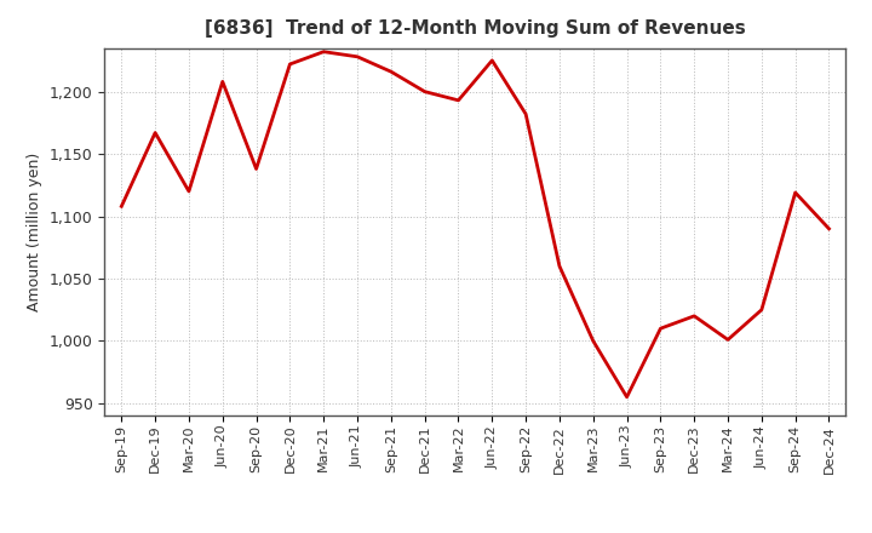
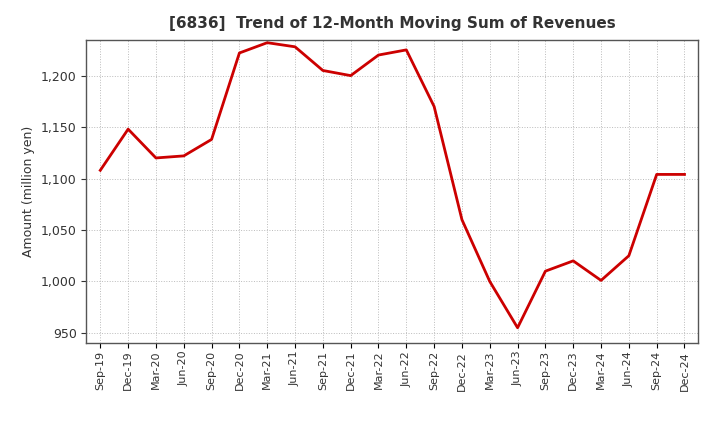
Dec-19: 1,167 -> 1,148
Jun-20: 1,208 -> 1,122
Sep-21: 1,216 -> 1,205
Mar-22: 1,193 -> 1,220
Sep-22: 1,182 -> 1,170
Sep-24: 1,119 -> 1,104
Dec-24: 1,090 -> 1,104
